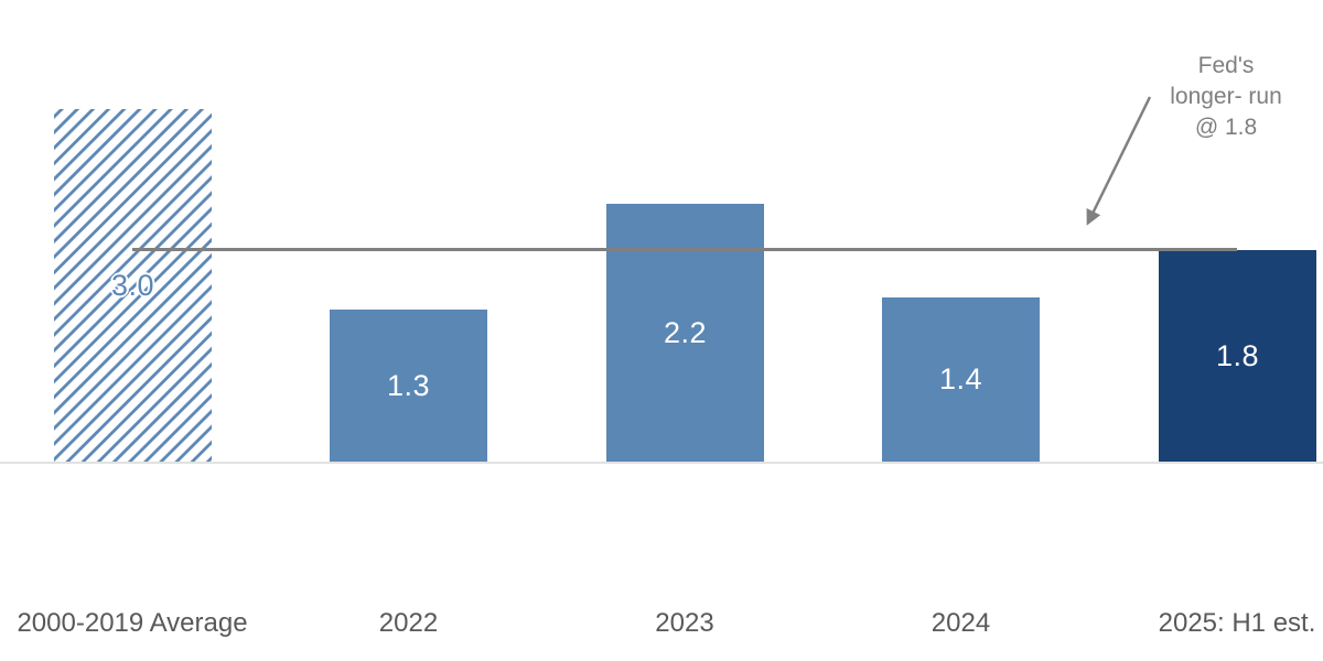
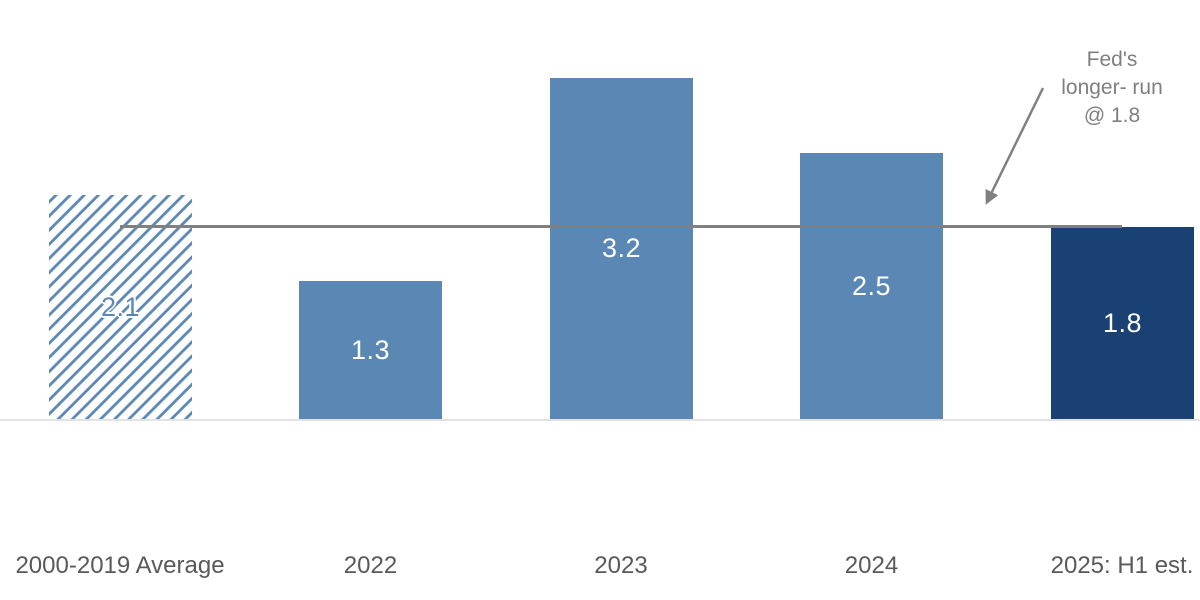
2000-2019 Average: 3.0 -> 2.1
2023: 2.2 -> 3.2
2024: 1.4 -> 2.5
